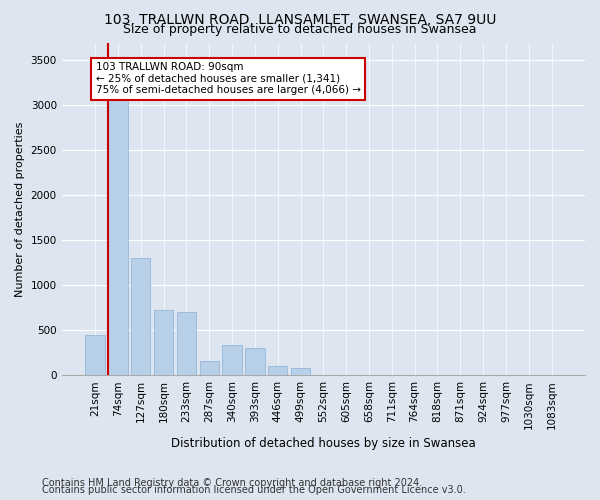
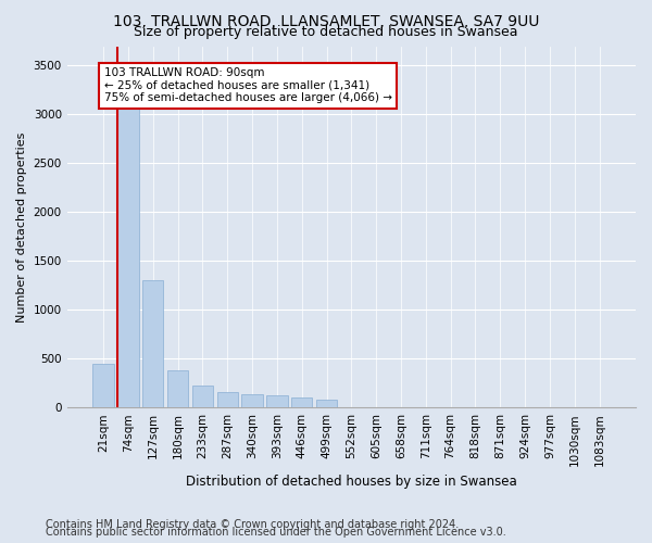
180sqm: 720 -> 380
233sqm: 700 -> 230
340sqm: 340 -> 130
393sqm: 300 -> 120
